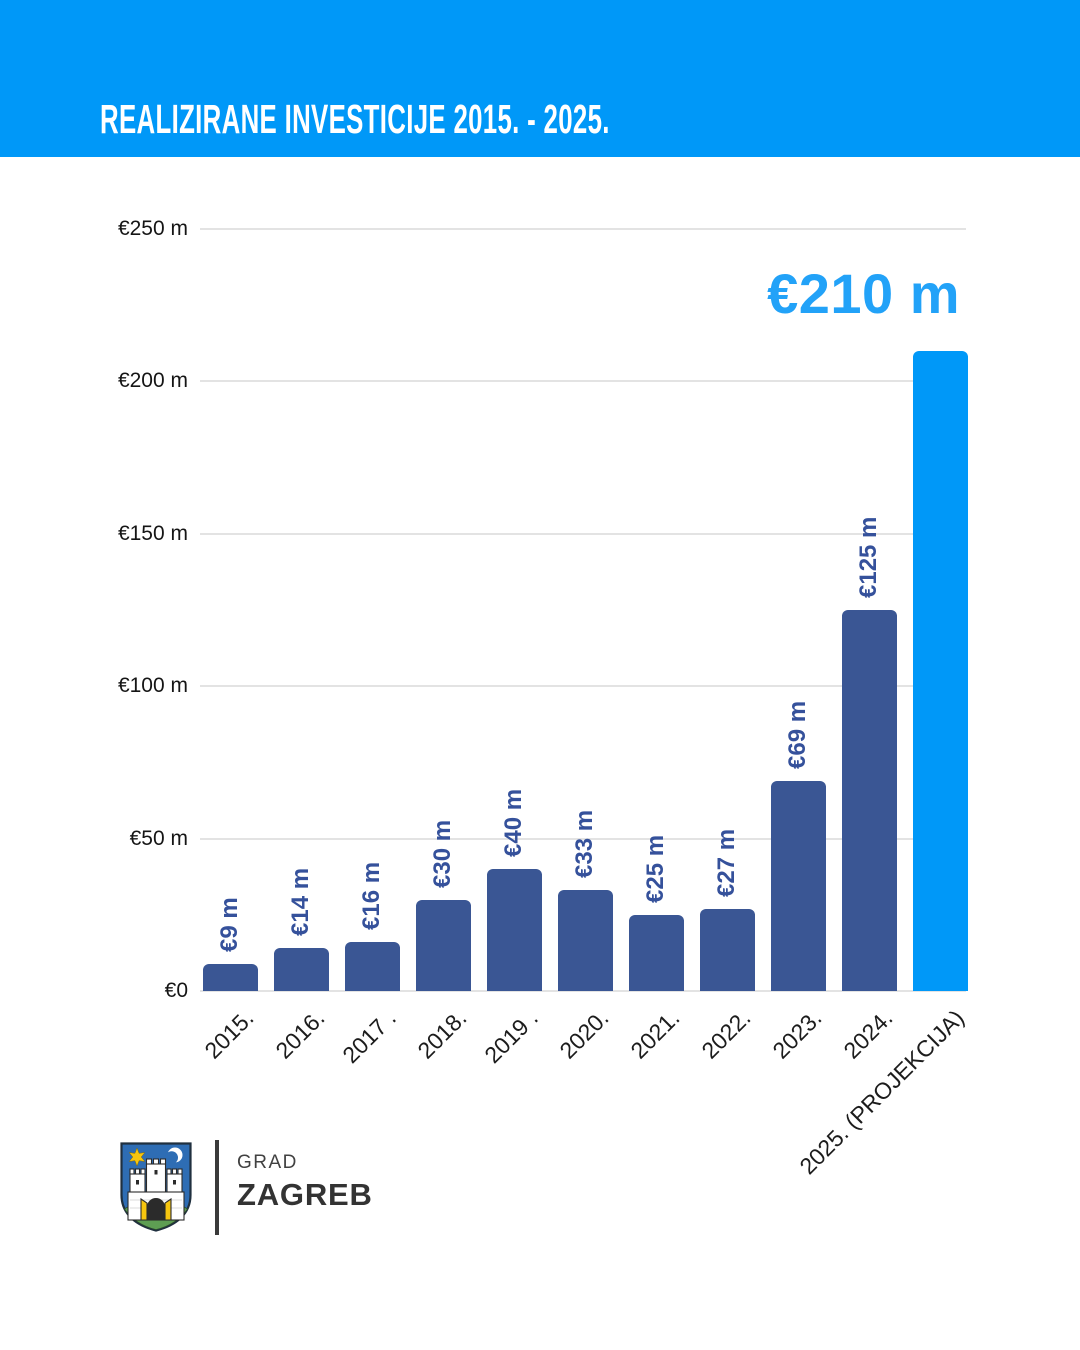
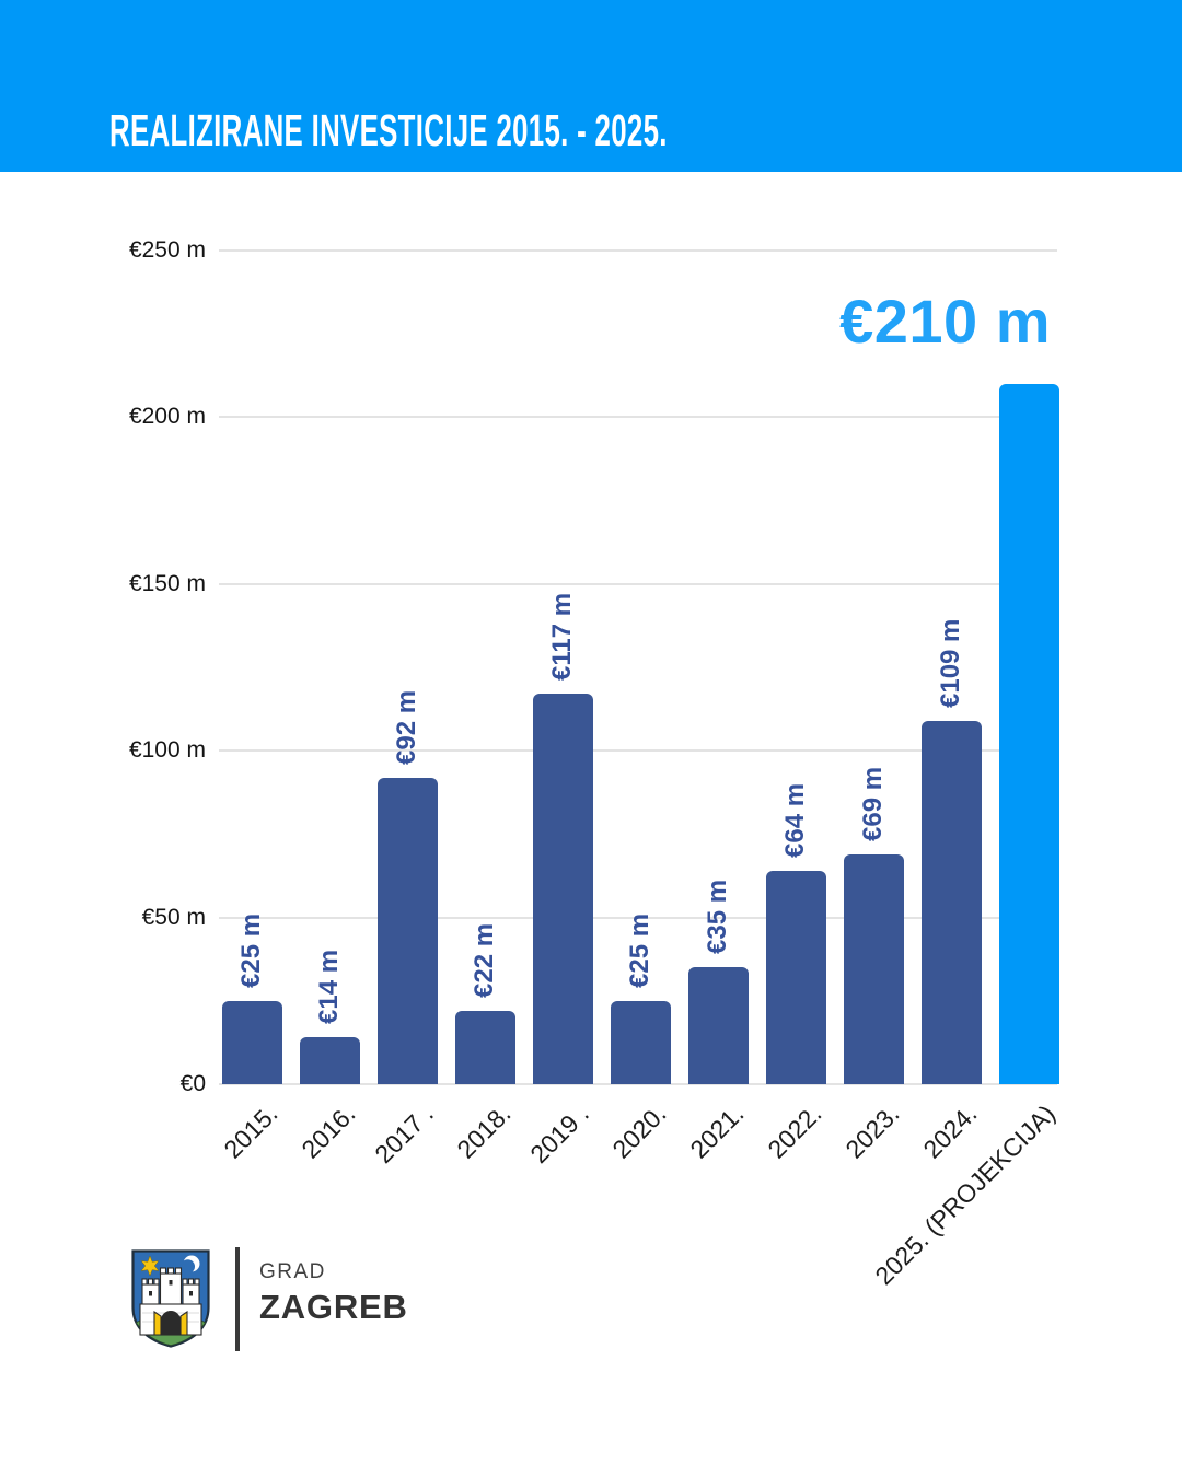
2015.: €9 -> €25
2017 .: €16 -> €92
2018.: €30 -> €22
2019 .: €40 -> €117
2020.: €33 -> €25
2021.: €25 -> €35
2022.: €27 -> €64
2024.: €125 -> €109
